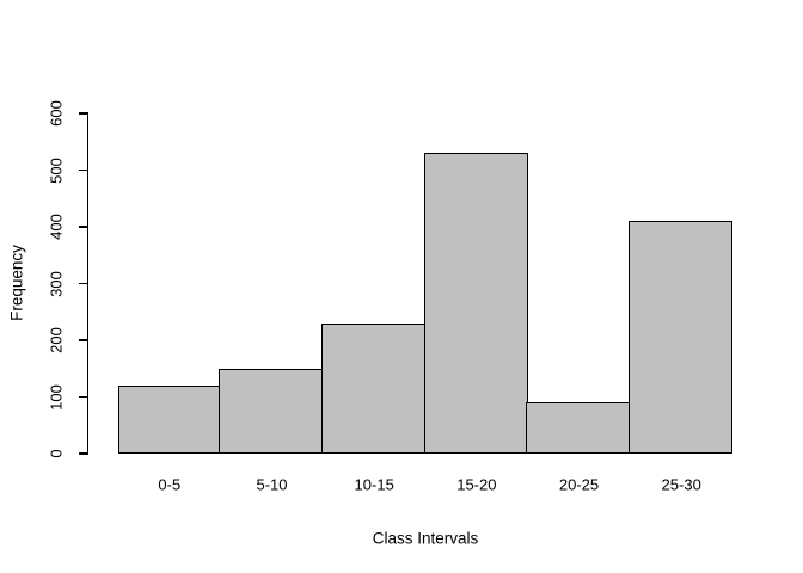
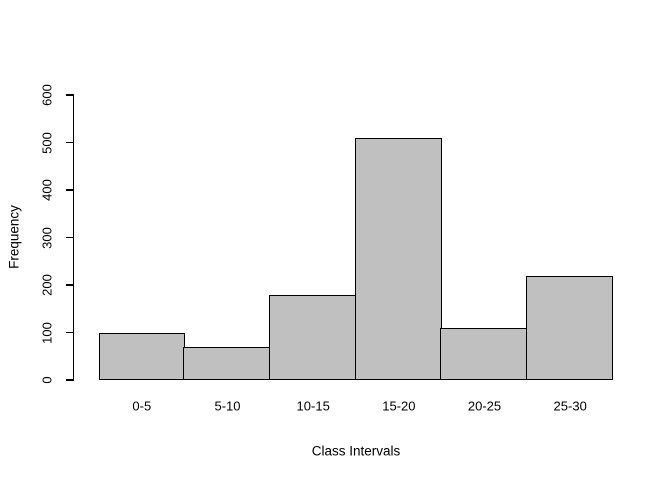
0-5: 120 -> 100
5-10: 150 -> 70
10-15: 230 -> 180
15-20: 530 -> 510
20-25: 90 -> 110
25-30: 410 -> 220
